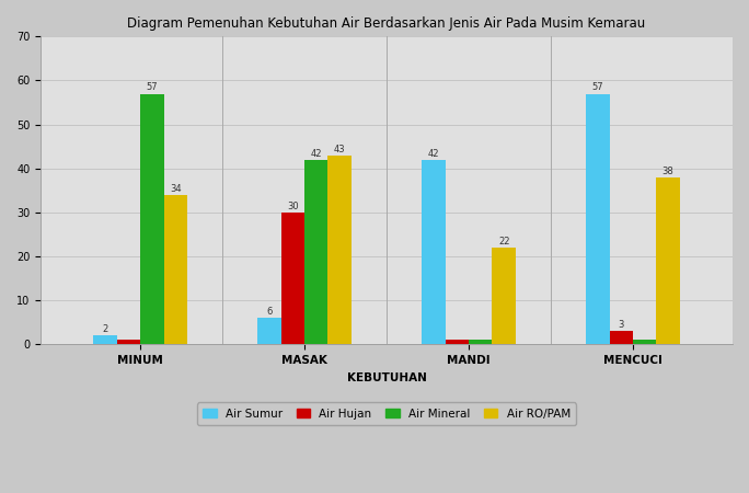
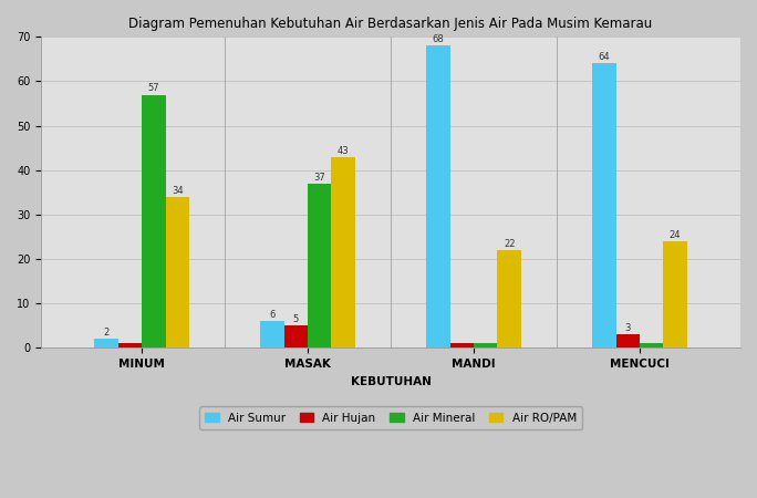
Air Hujan/MASAK: 30 -> 5
Air Mineral/MASAK: 42 -> 37
Air Sumur/MANDI: 42 -> 68
Air Sumur/MENCUCI: 57 -> 64
Air RO/PAM/MENCUCI: 38 -> 24
